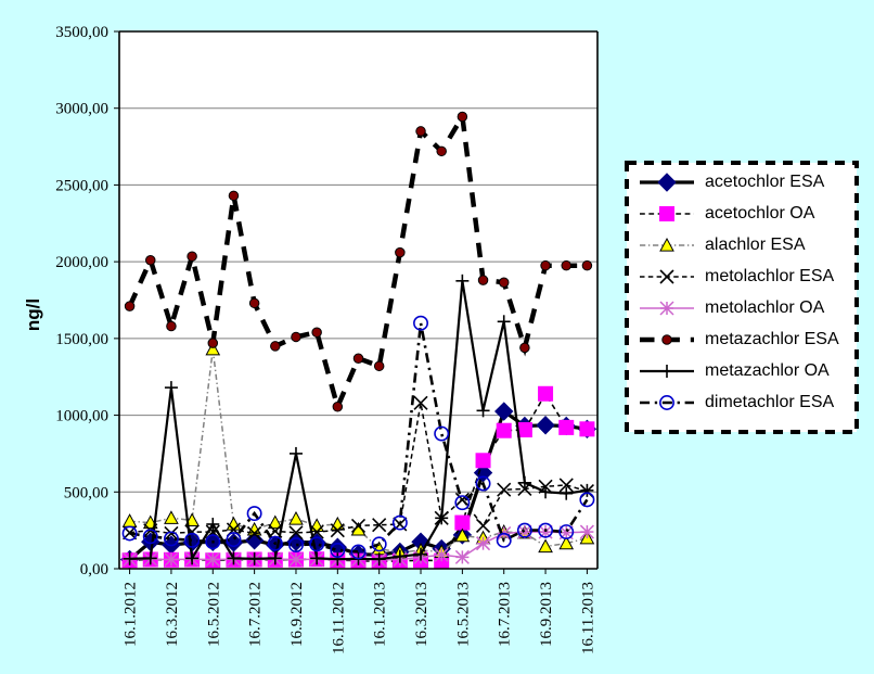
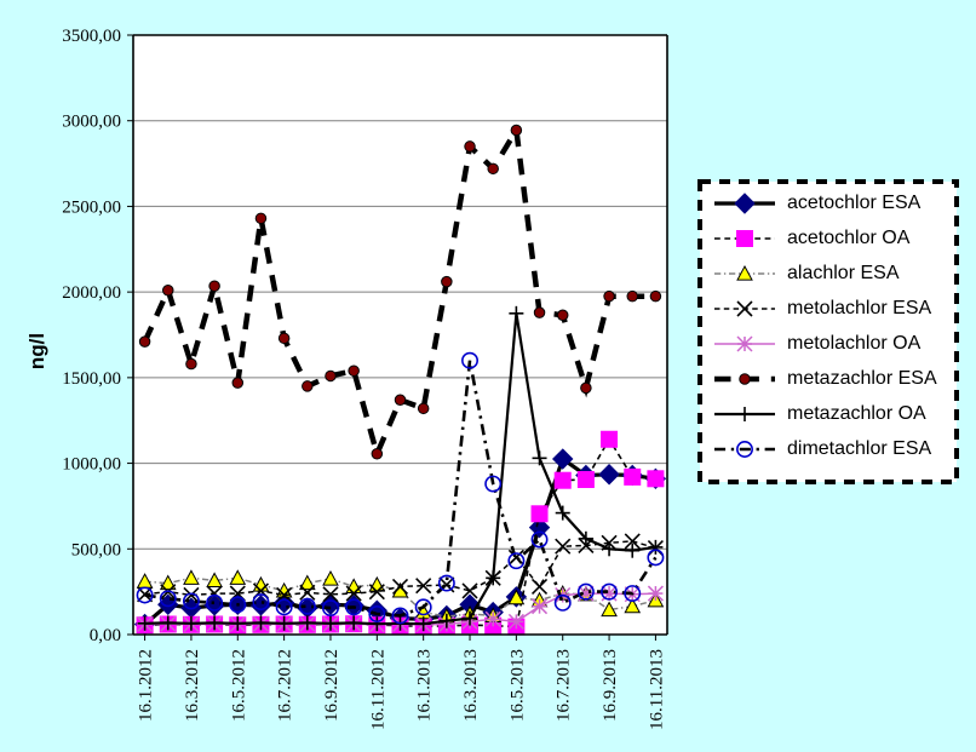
metazachlor OA/16.3.2012: 1180 -> 60
alachlor ESA/16.5.2012: 1430 -> 330
metazachlor OA/16.5.2012: 290 -> 60
dimetachlor ESA/16.7.2012: 360 -> 160
metazachlor OA/16.9.2012: 750 -> 60
metolachlor ESA/16.3.2013: 1080 -> 260
acetochlor OA/16.5.2013: 300 -> 40
metazachlor OA/16.7.2013: 1610 -> 710
